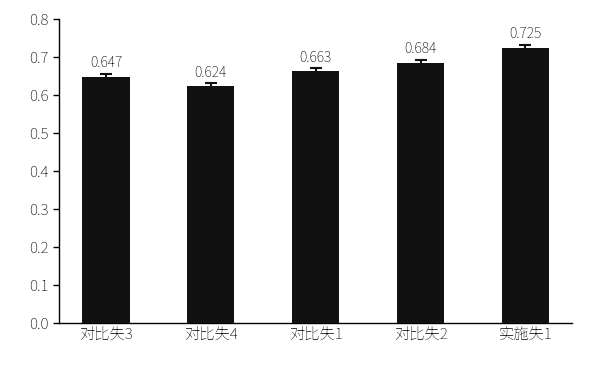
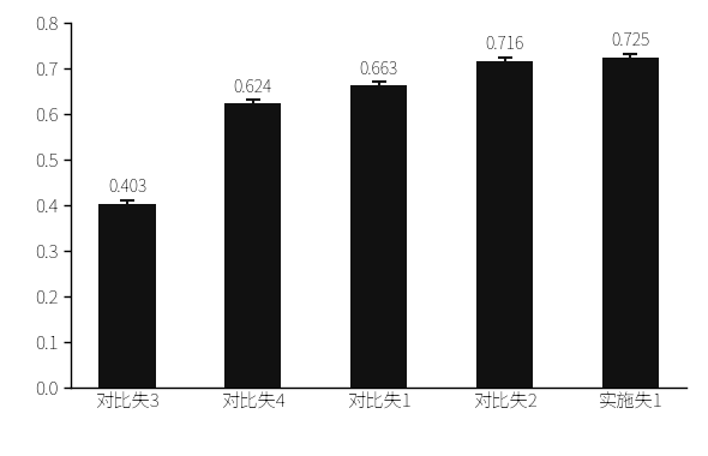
对比失3: 0.647 -> 0.403
对比失2: 0.684 -> 0.716
